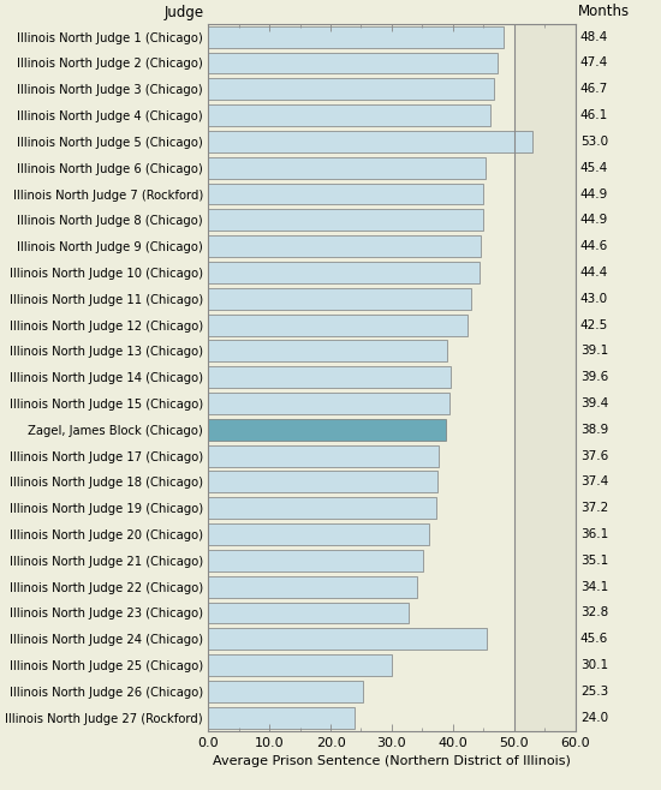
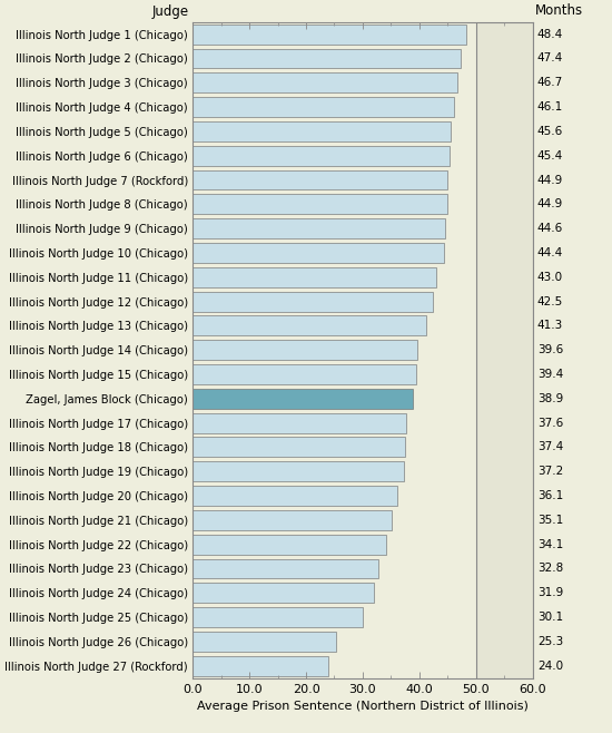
Illinois North Judge 5 (Chicago): 53.0 -> 45.6
Illinois North Judge 13 (Chicago): 39.1 -> 41.3
Illinois North Judge 24 (Chicago): 45.6 -> 31.9
